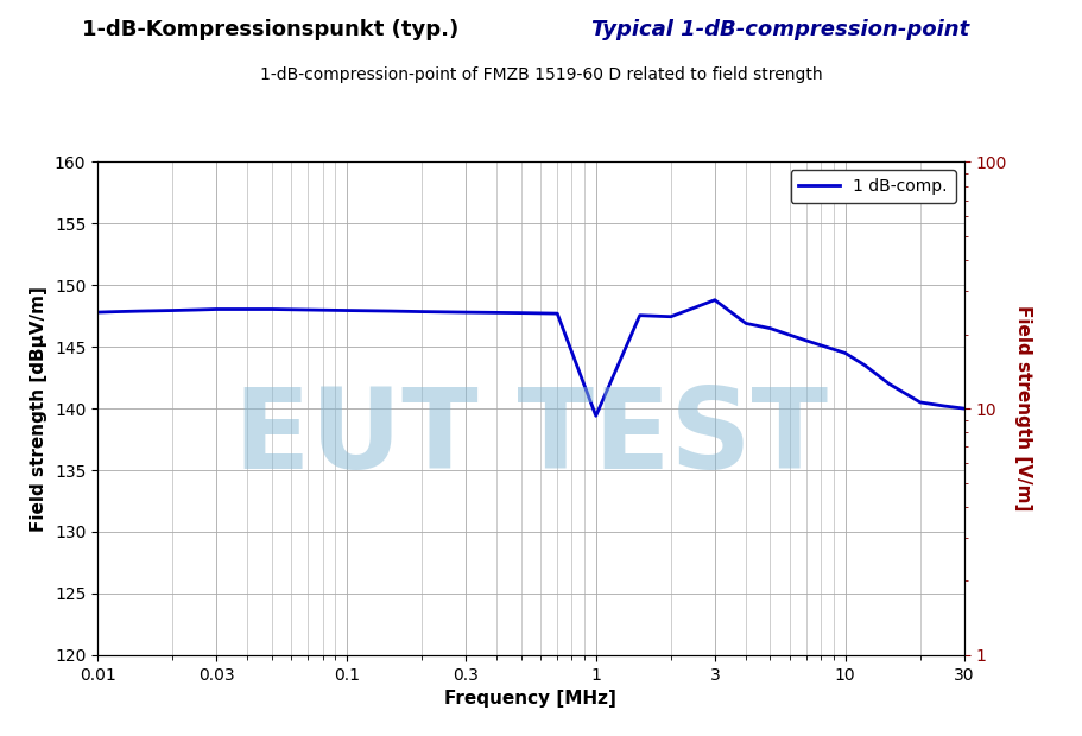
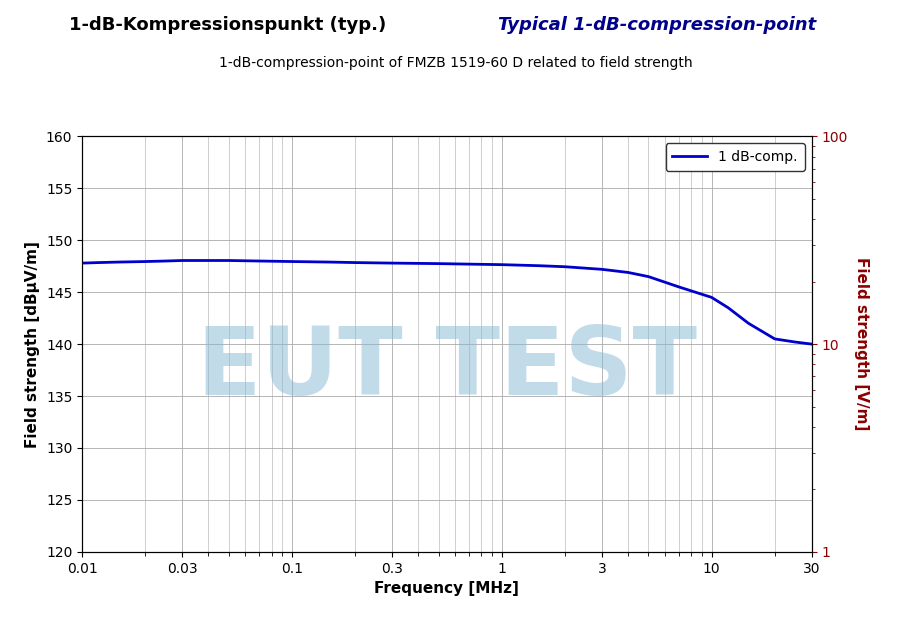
1: 139.4 -> 147.7
3: 148.8 -> 147.2
